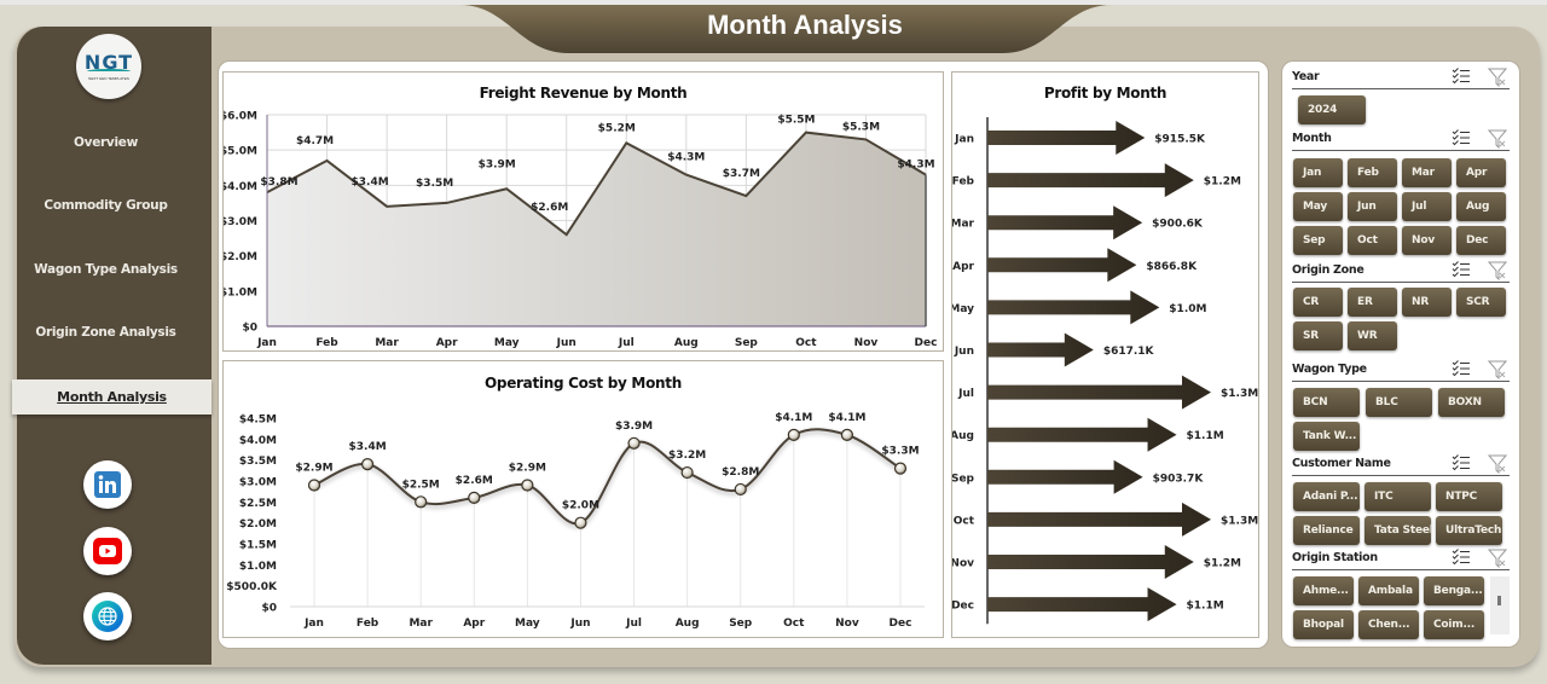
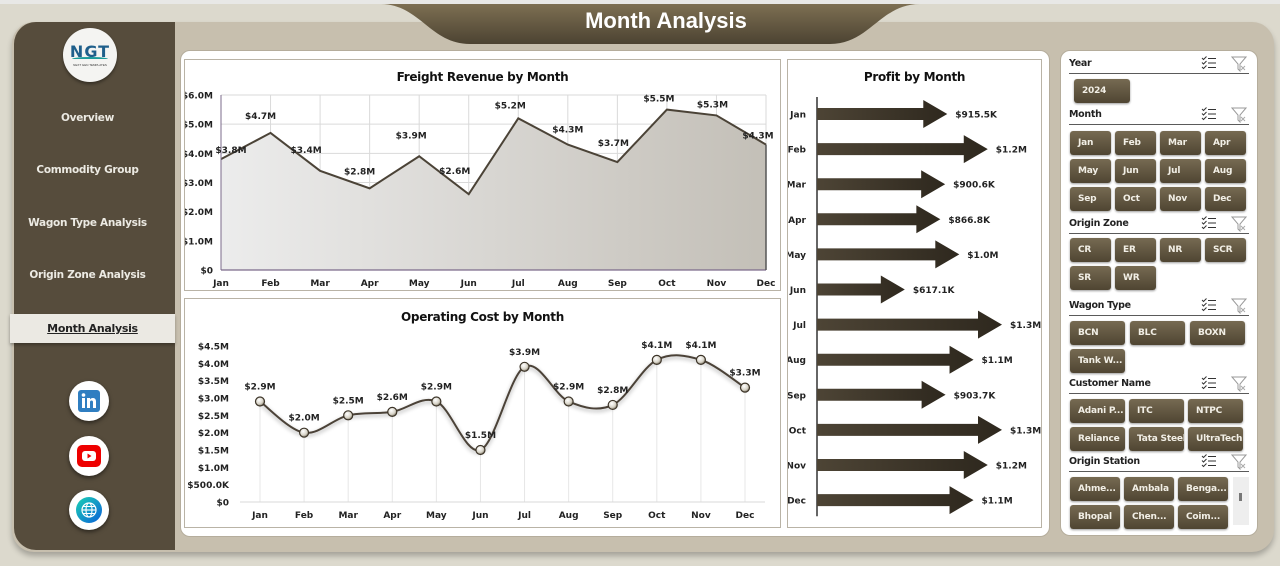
Freight Revenue by Month/Apr: $3.5M -> $2.8M
Operating Cost by Month/Feb: $3.4M -> $2.0M
Operating Cost by Month/Jun: $2.0M -> $1.5M
Operating Cost by Month/Aug: $3.2M -> $2.9M
